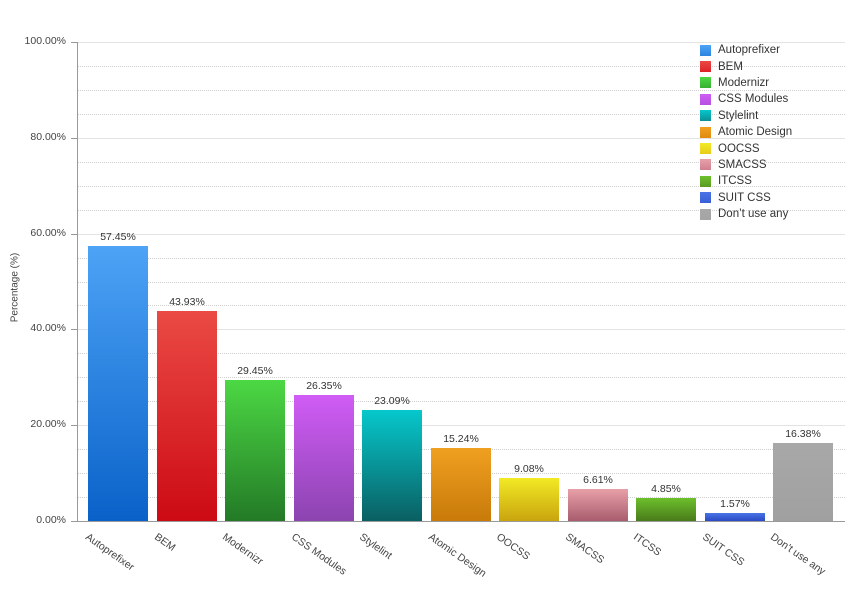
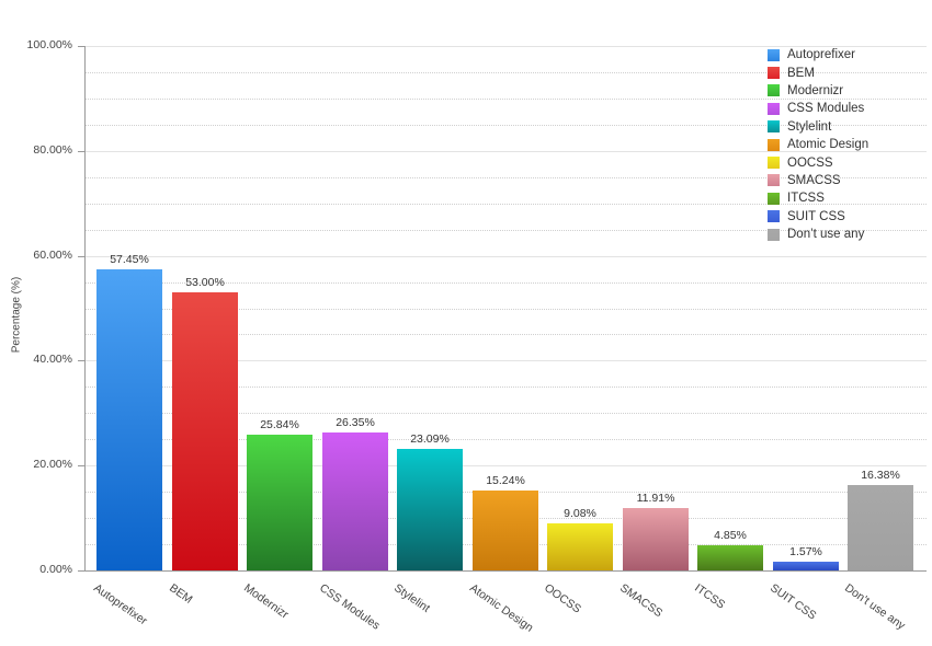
BEM: 43.93% -> 53.00%
Modernizr: 29.45% -> 25.84%
SMACSS: 6.61% -> 11.91%
